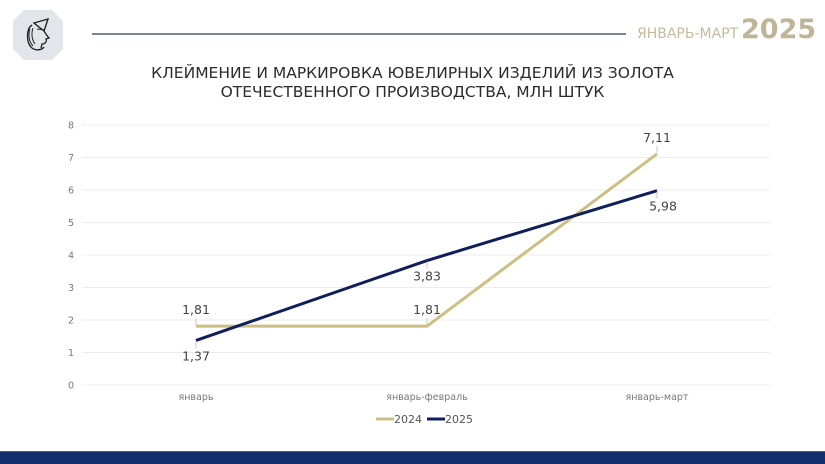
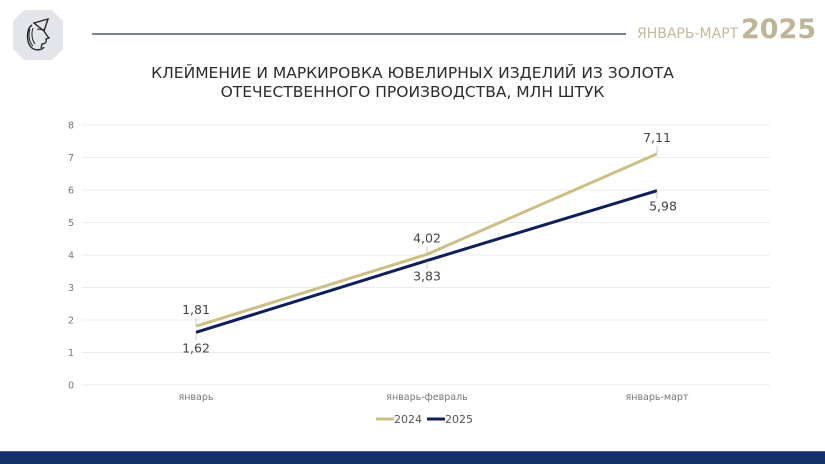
2025/январь: 1,37 -> 1,62
2024/январь-февраль: 1,81 -> 4,02
